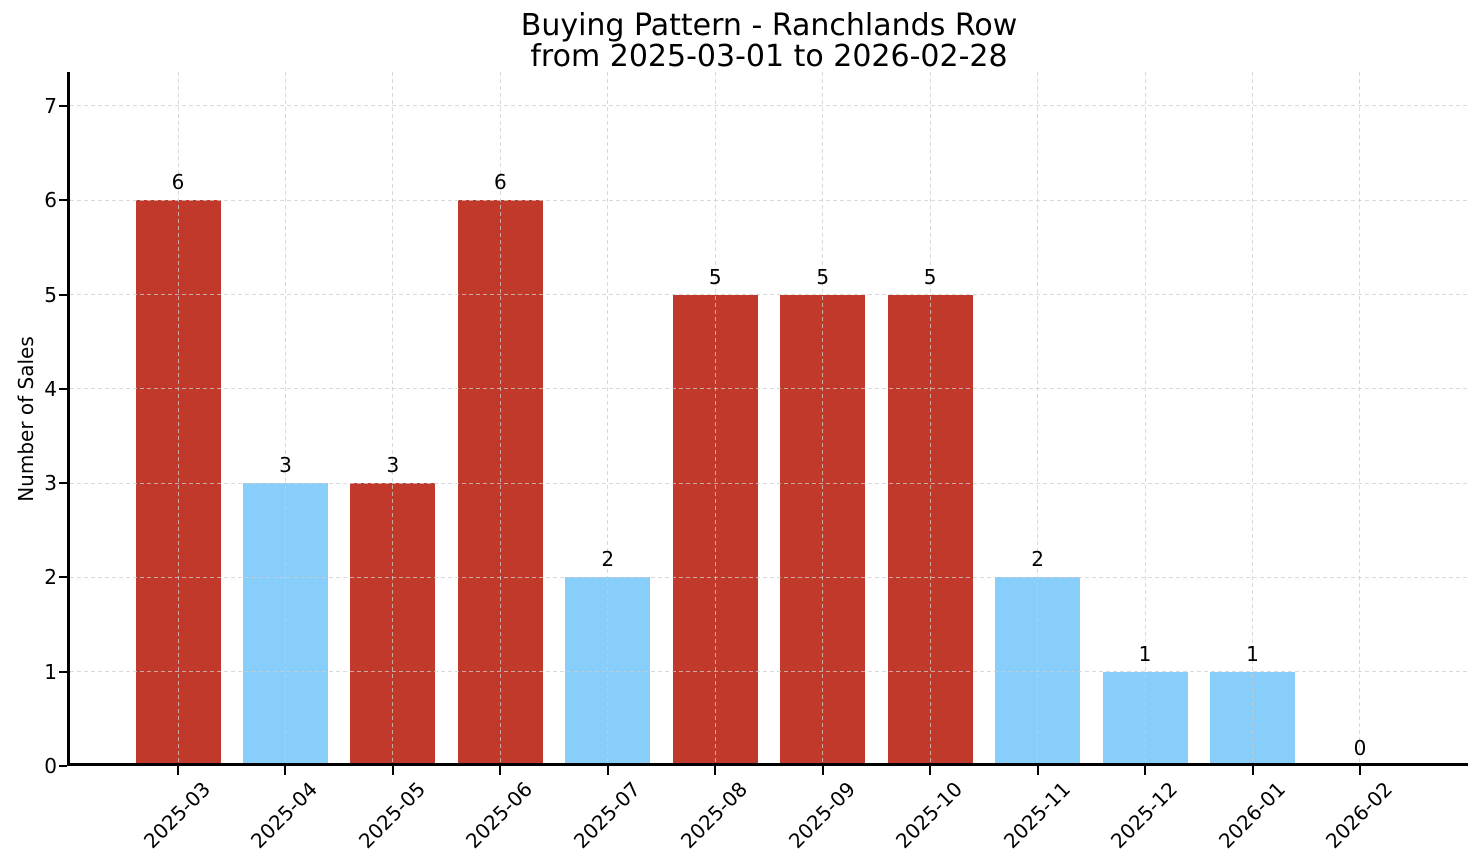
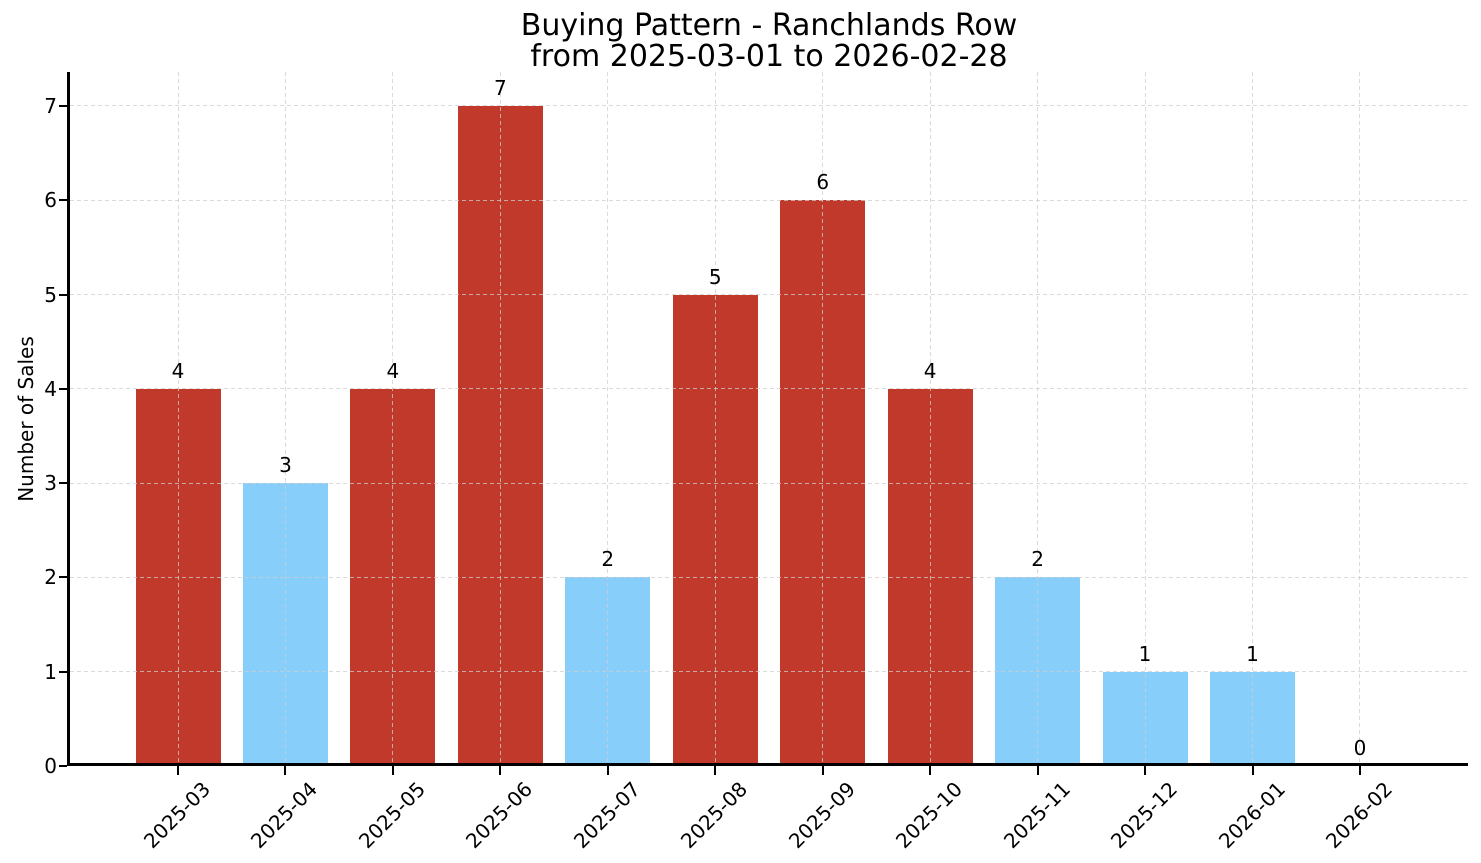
2025-03: 6 -> 4
2025-05: 3 -> 4
2025-06: 6 -> 7
2025-09: 5 -> 6
2025-10: 5 -> 4
